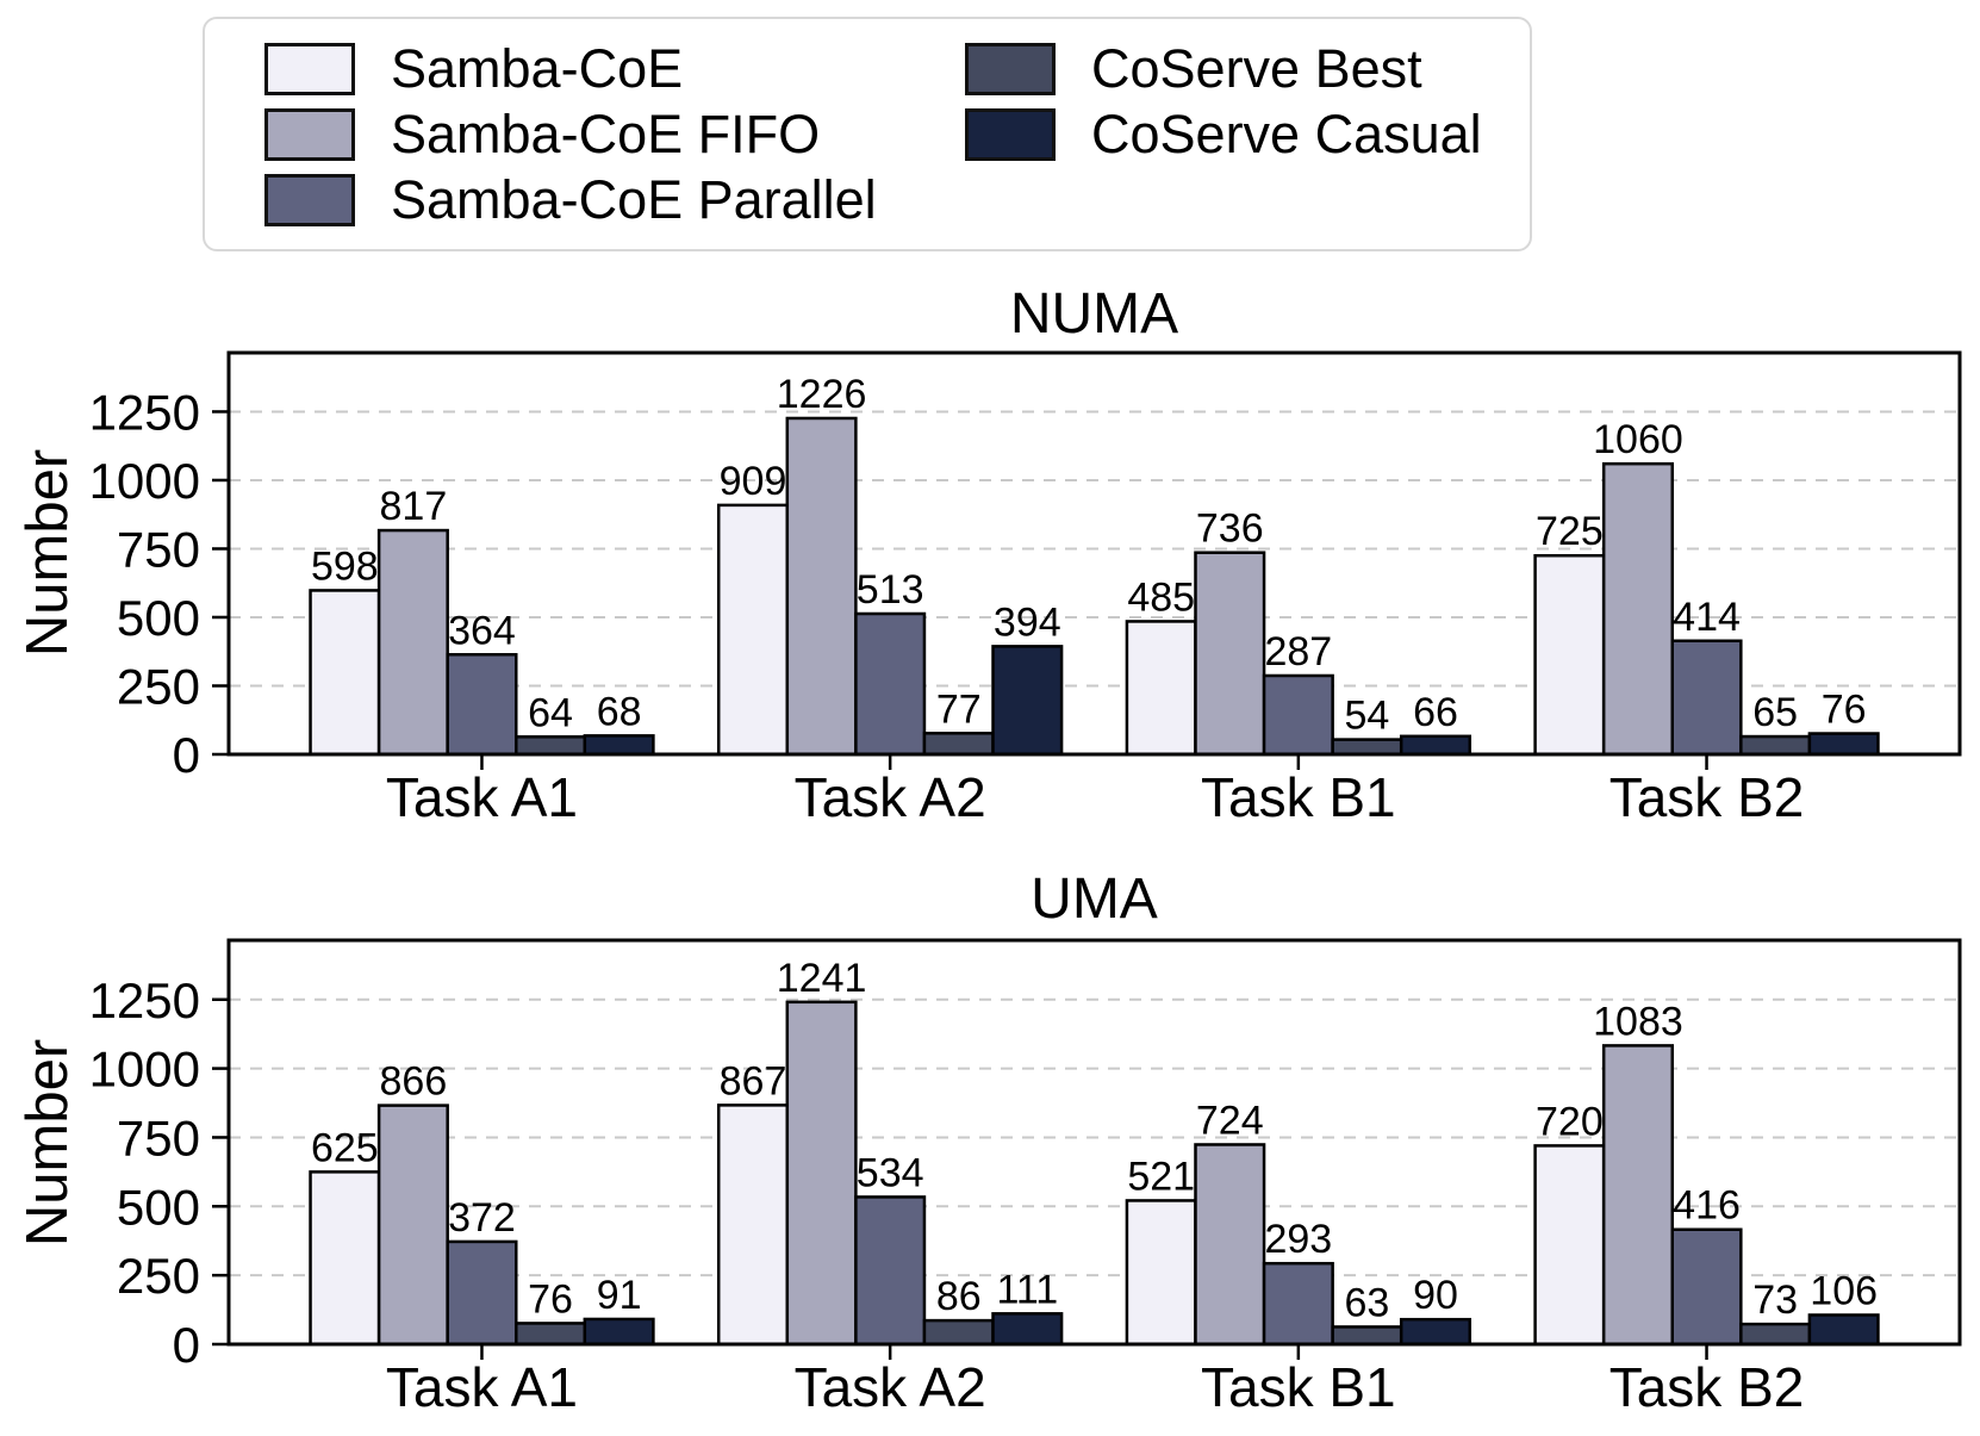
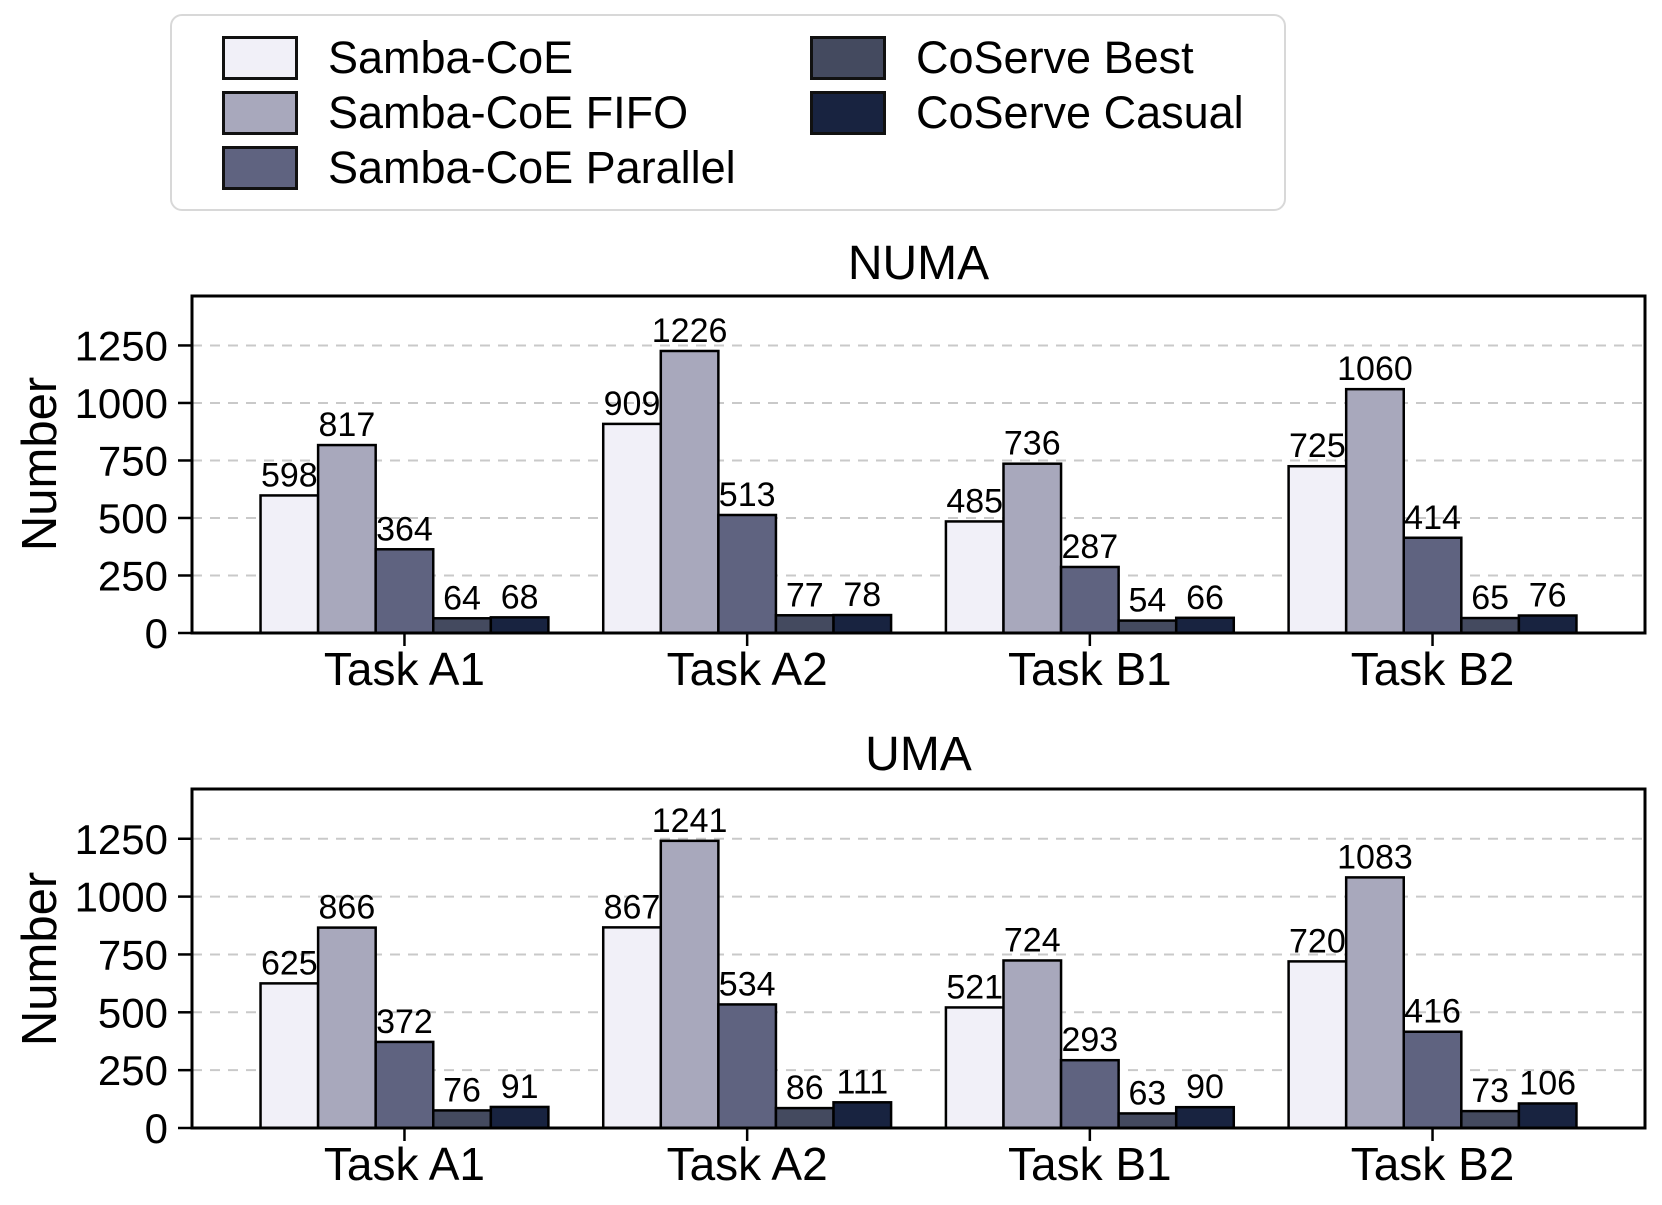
NUMA/CoServe Casual/Task A2: 394 -> 78
